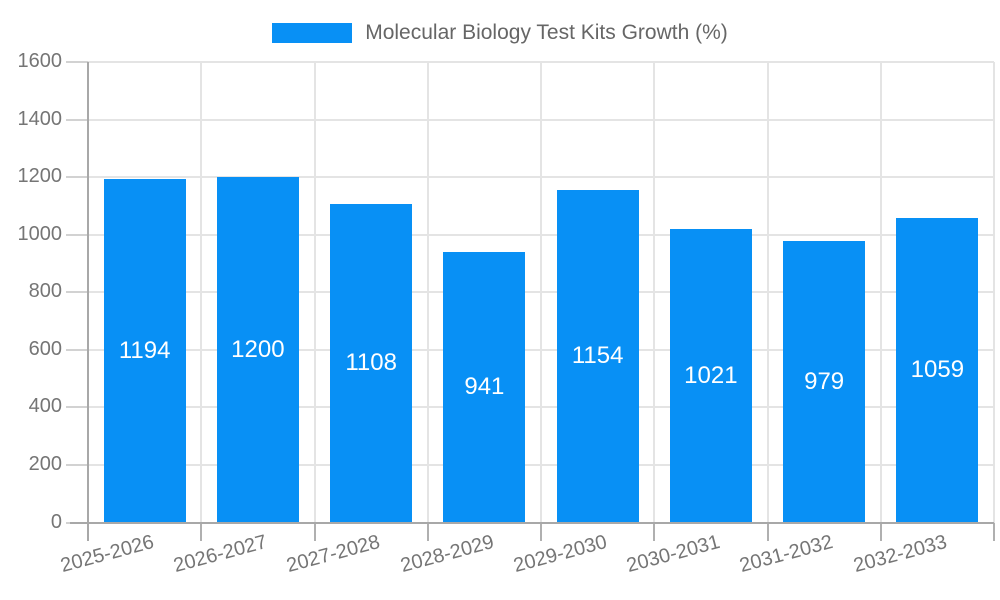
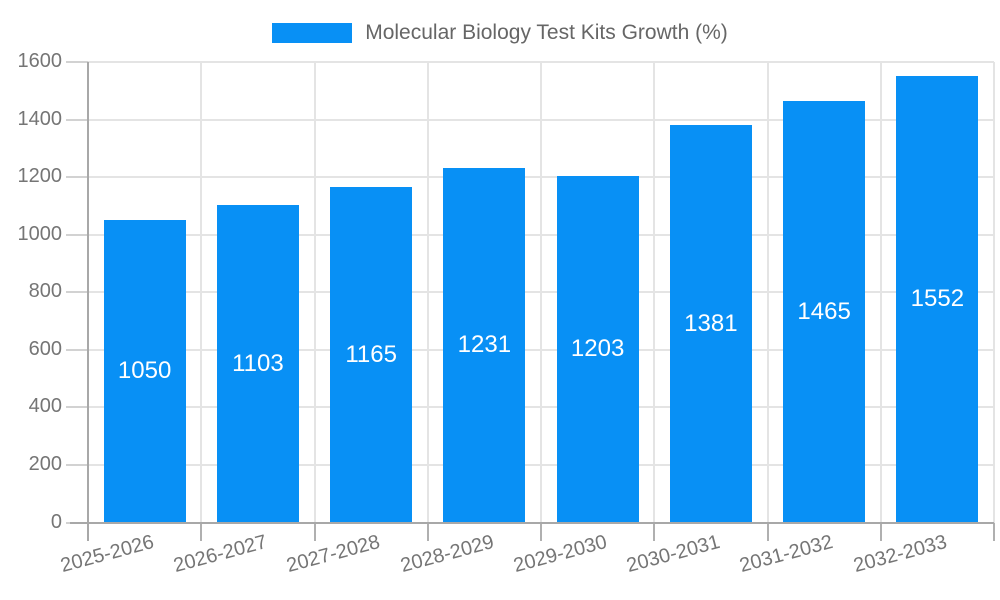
2025-2026: 1194 -> 1050
2026-2027: 1200 -> 1103
2027-2028: 1108 -> 1165
2028-2029: 941 -> 1231
2029-2030: 1154 -> 1203
2030-2031: 1021 -> 1381
2031-2032: 979 -> 1465
2032-2033: 1059 -> 1552
